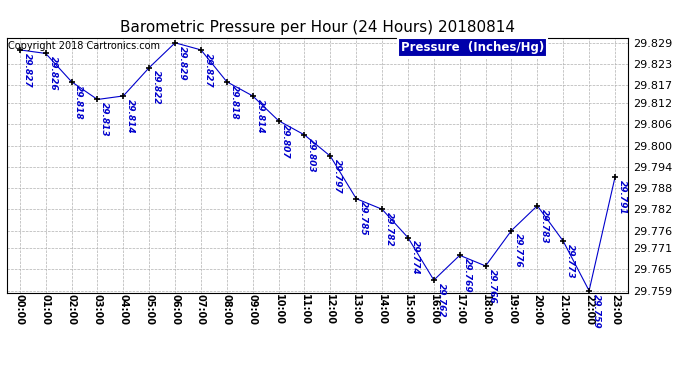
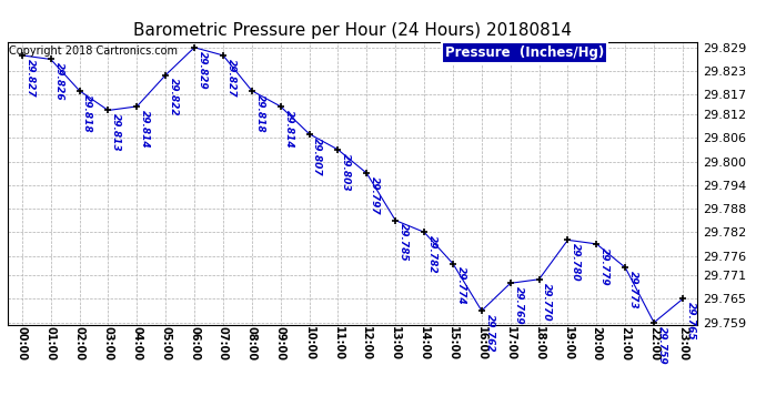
18:00: 29.766 -> 29.770
19:00: 29.776 -> 29.780
20:00: 29.783 -> 29.779
23:00: 29.791 -> 29.765
